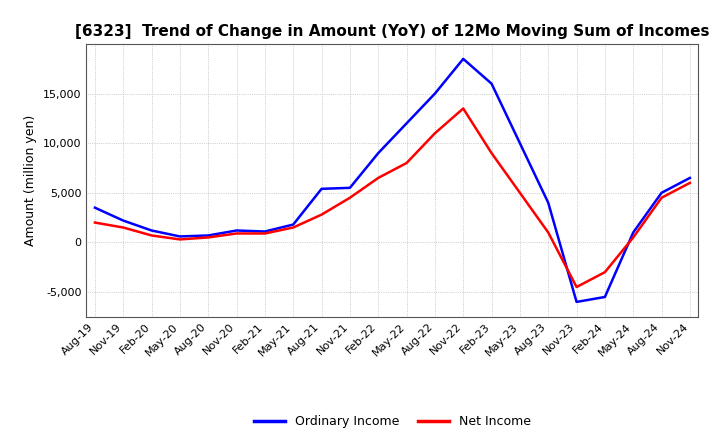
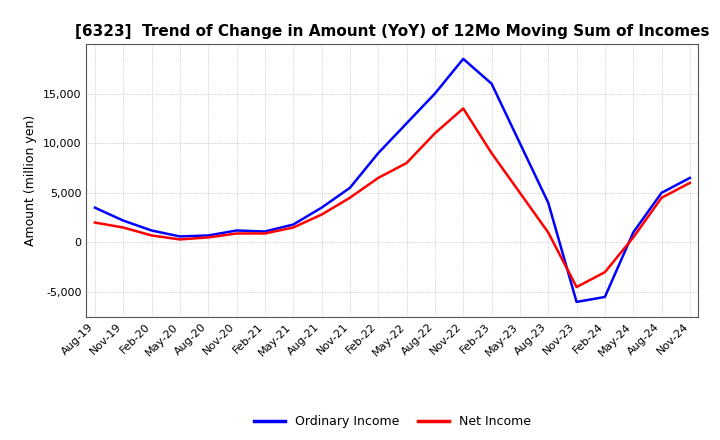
Ordinary Income/Aug-21: 5,400 -> 3,500
